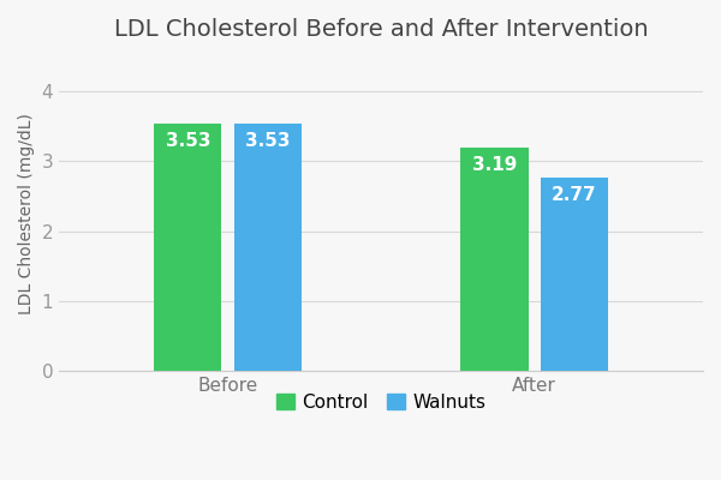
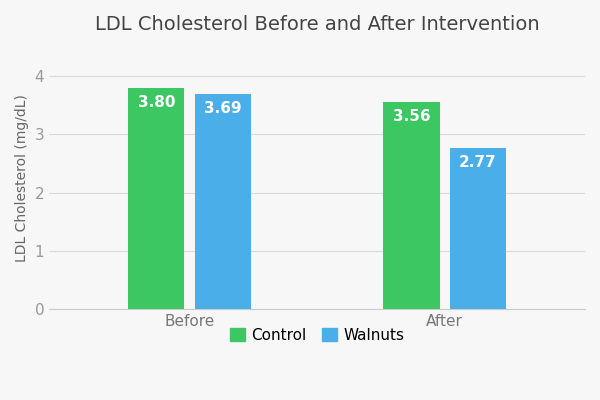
Control/Before: 3.53 -> 3.80
Walnuts/Before: 3.53 -> 3.69
Control/After: 3.19 -> 3.56
